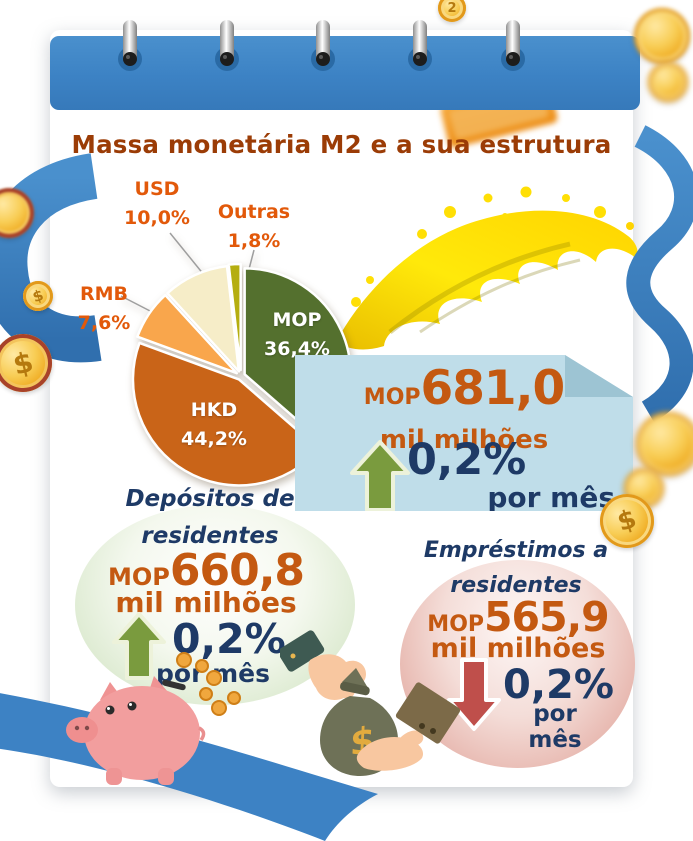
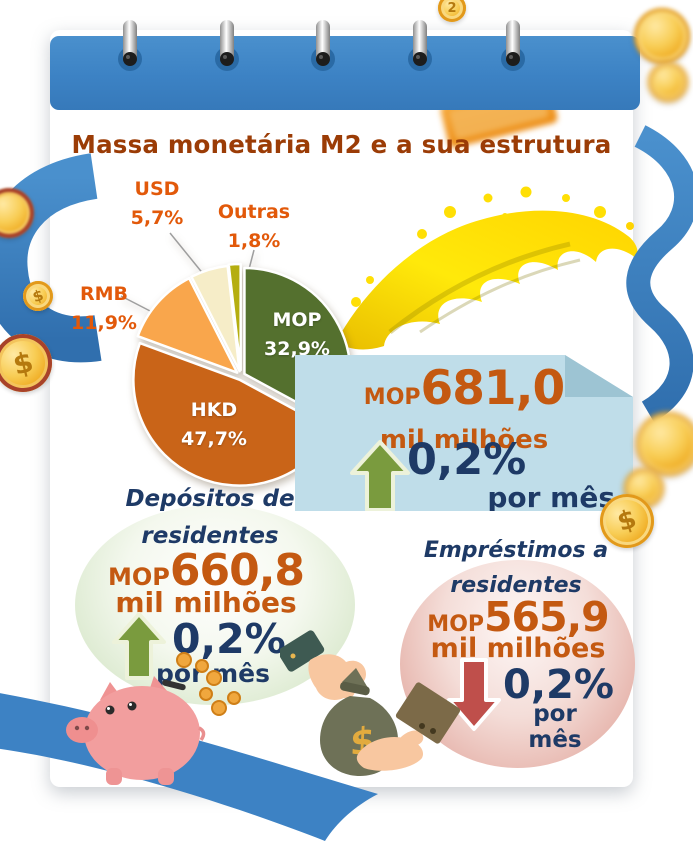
MOP: 36,4% -> 32,9%
HKD: 44,2% -> 47,7%
RMB: 7,6% -> 11,9%
USD: 10,0% -> 5,7%
